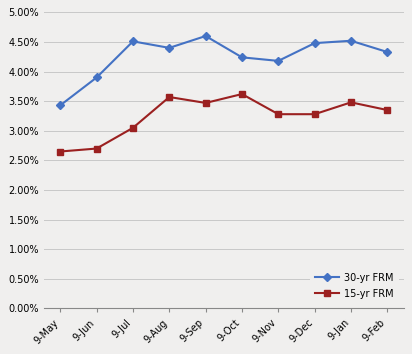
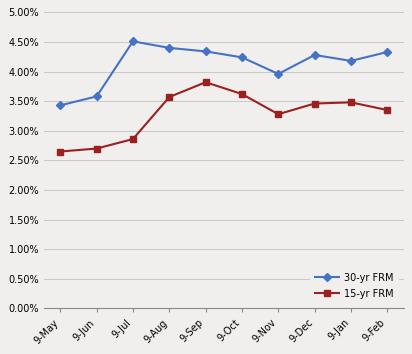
30-yr FRM/9-Jun: 3.90% -> 3.58%
15-yr FRM/9-Jul: 3.05% -> 2.86%
30-yr FRM/9-Sep: 4.60% -> 4.34%
15-yr FRM/9-Sep: 3.47% -> 3.82%
30-yr FRM/9-Nov: 4.18% -> 3.96%
30-yr FRM/9-Dec: 4.48% -> 4.28%
15-yr FRM/9-Dec: 3.28% -> 3.46%
30-yr FRM/9-Jan: 4.52% -> 4.18%
